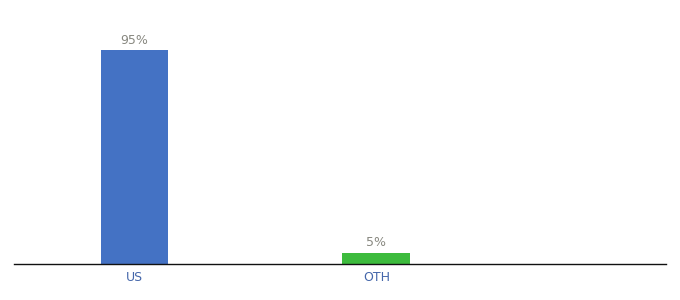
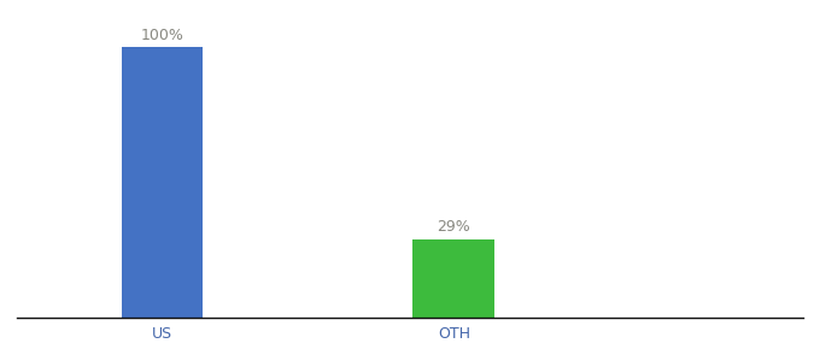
US: 95% -> 100%
OTH: 5% -> 29%
